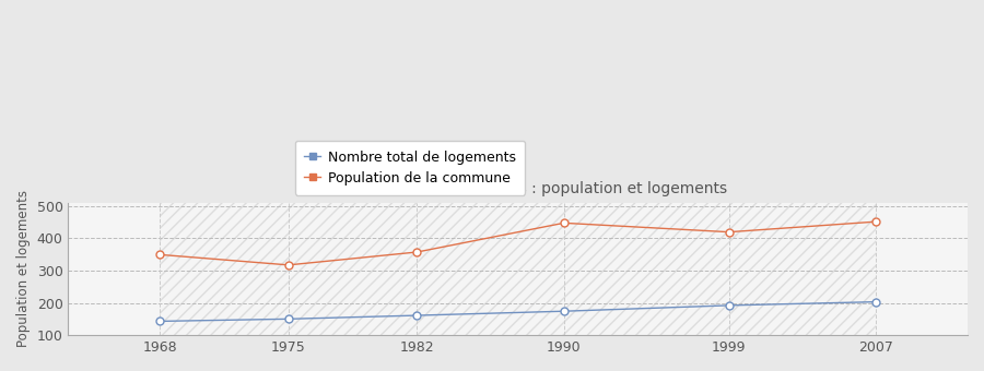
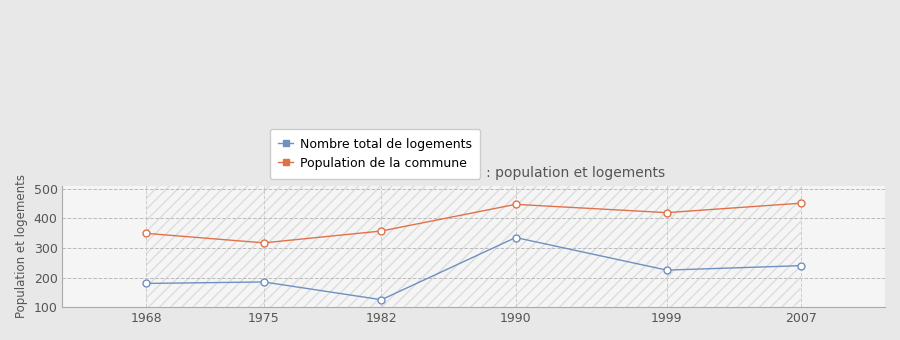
Nombre total de logements/1968: 143 -> 180
Nombre total de logements/1975: 150 -> 185
Nombre total de logements/1982: 161 -> 125
Nombre total de logements/1990: 174 -> 335
Nombre total de logements/1999: 192 -> 225
Nombre total de logements/2007: 203 -> 240
